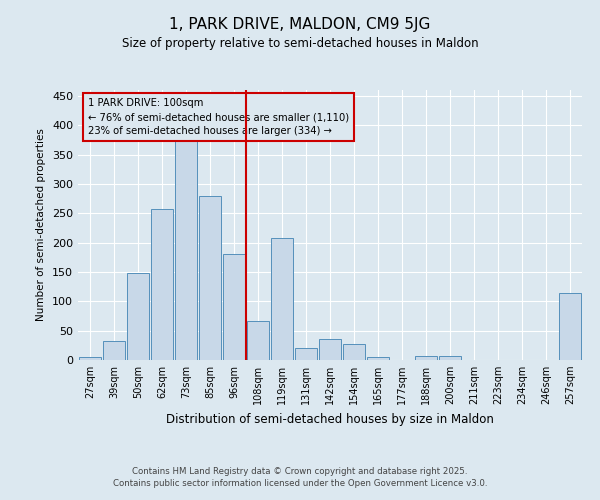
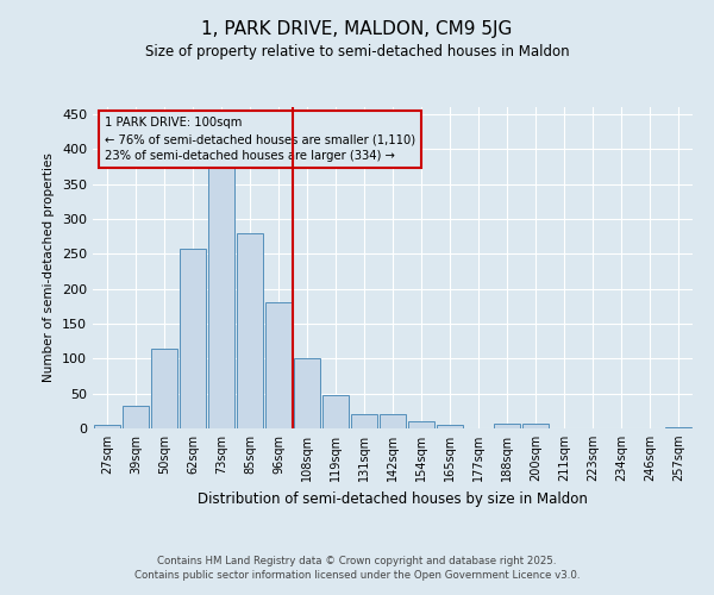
50sqm: 148 -> 115
108sqm: 66 -> 100
119sqm: 208 -> 47
142sqm: 36 -> 20
154sqm: 28 -> 10
257sqm: 114 -> 2
